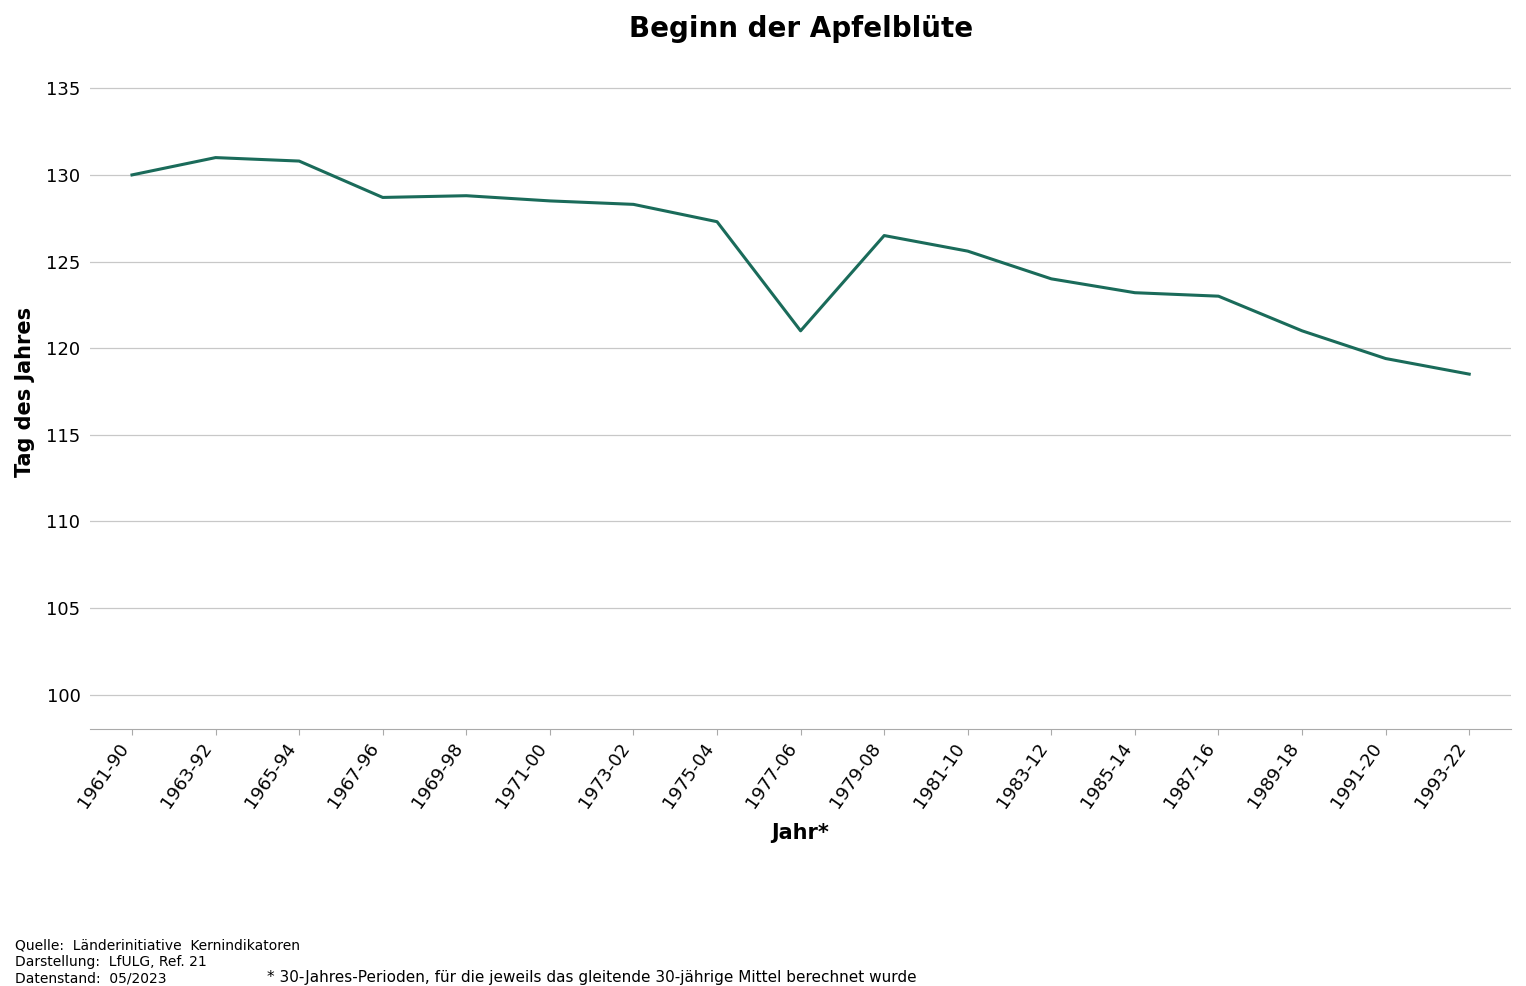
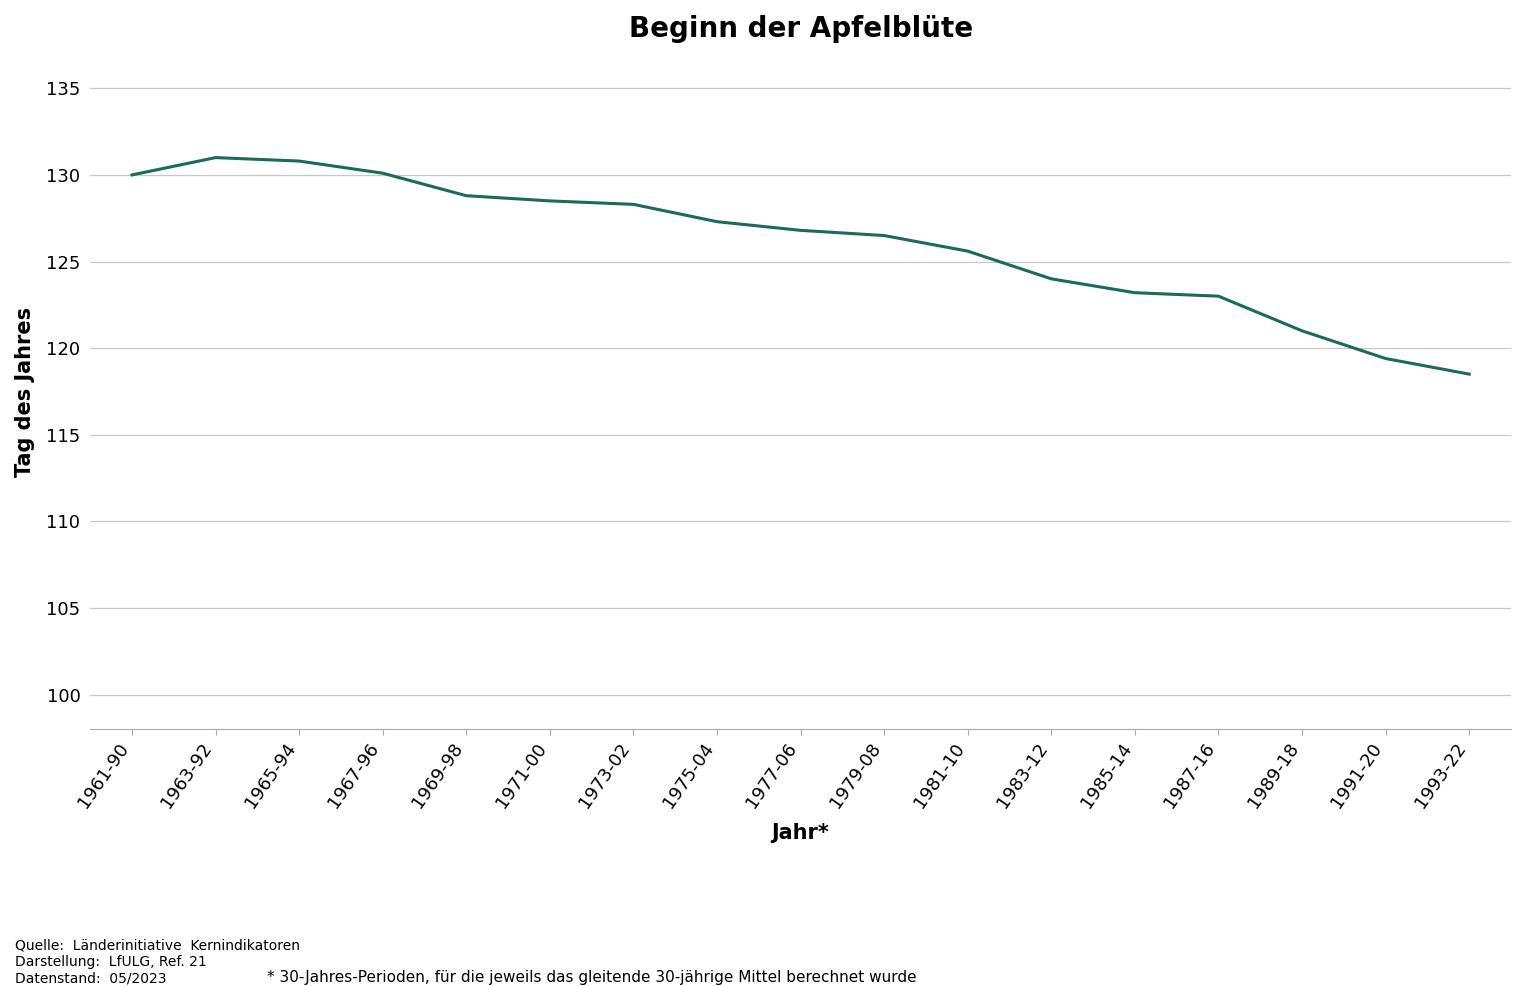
1967-96: 128.7 -> 130.1
1977-06: 121.0 -> 126.8
